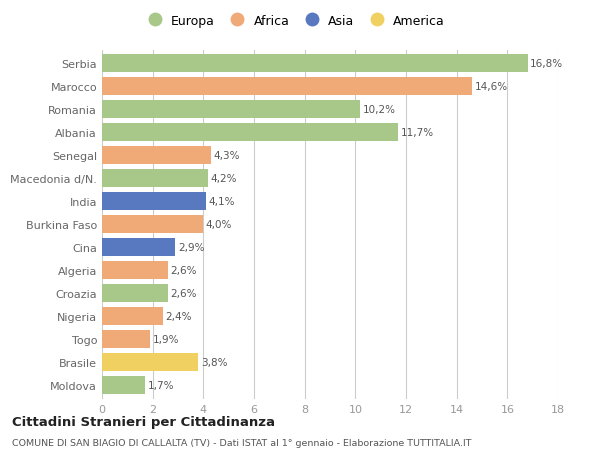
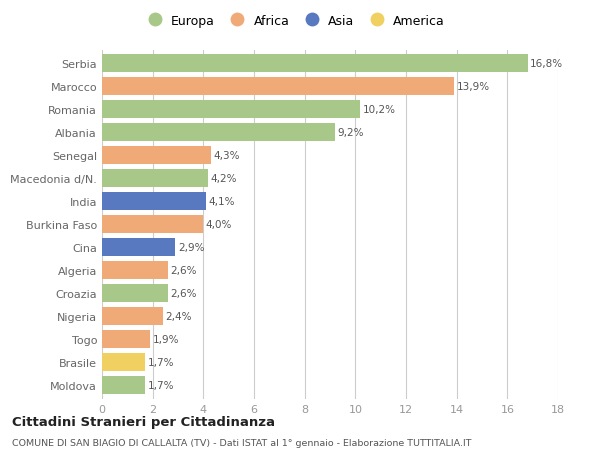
Marocco: 14,6% -> 13,9%
Albania: 11,7% -> 9,2%
Brasile: 3,8% -> 1,7%
